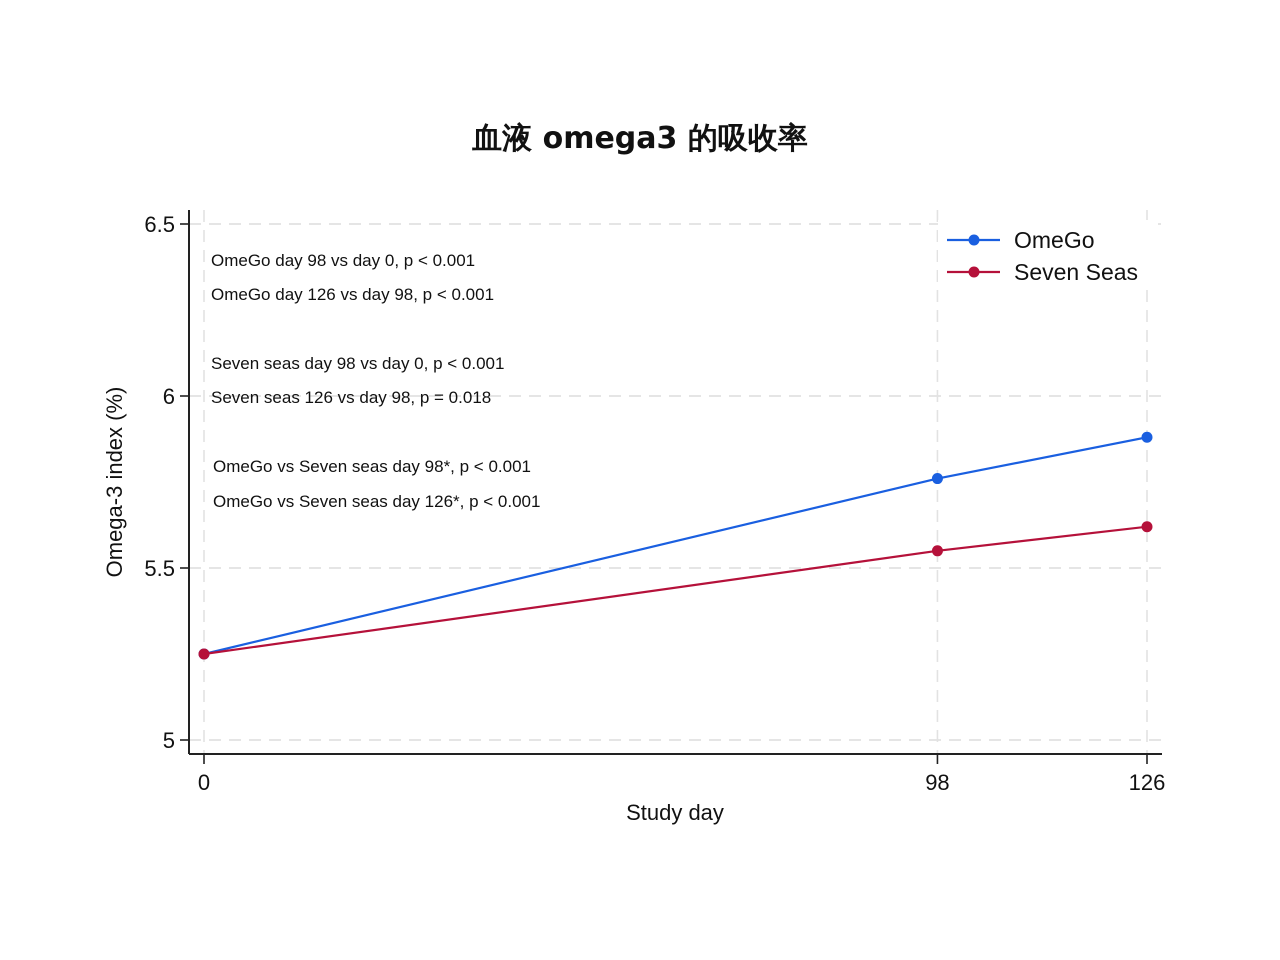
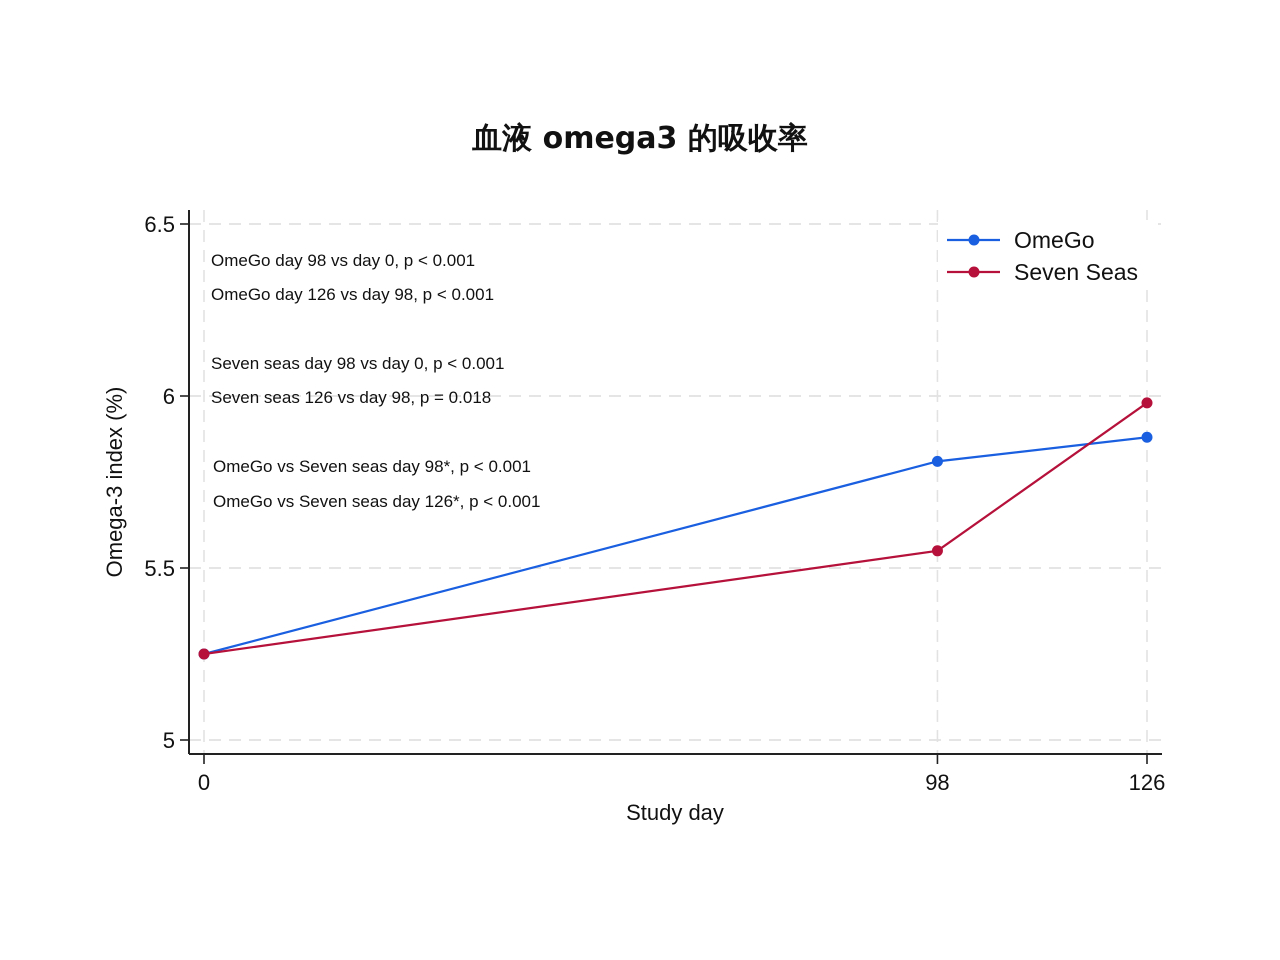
OmeGo/98: 5.76 -> 5.81
Seven Seas/126: 5.62 -> 5.98
